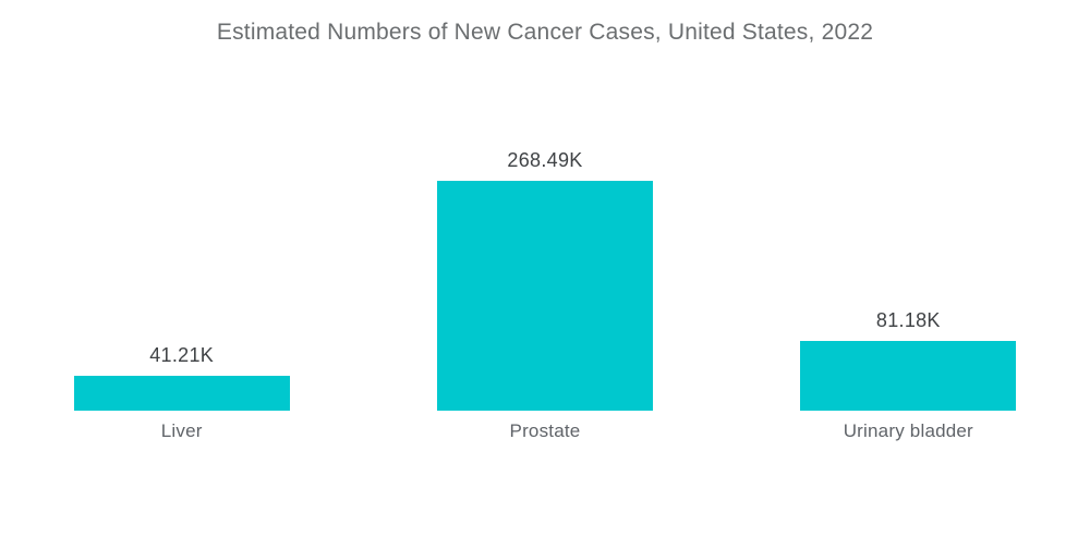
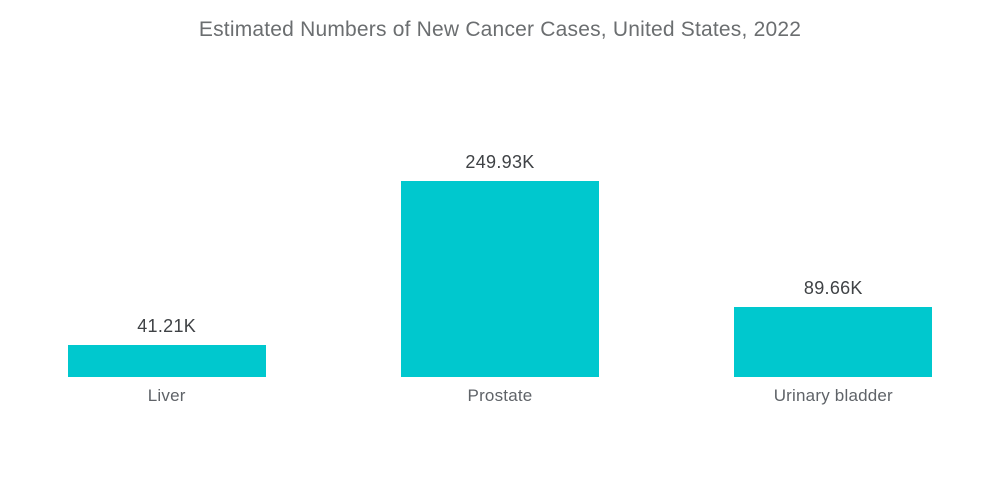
Prostate: 268.49K -> 249.93K
Urinary bladder: 81.18K -> 89.66K
